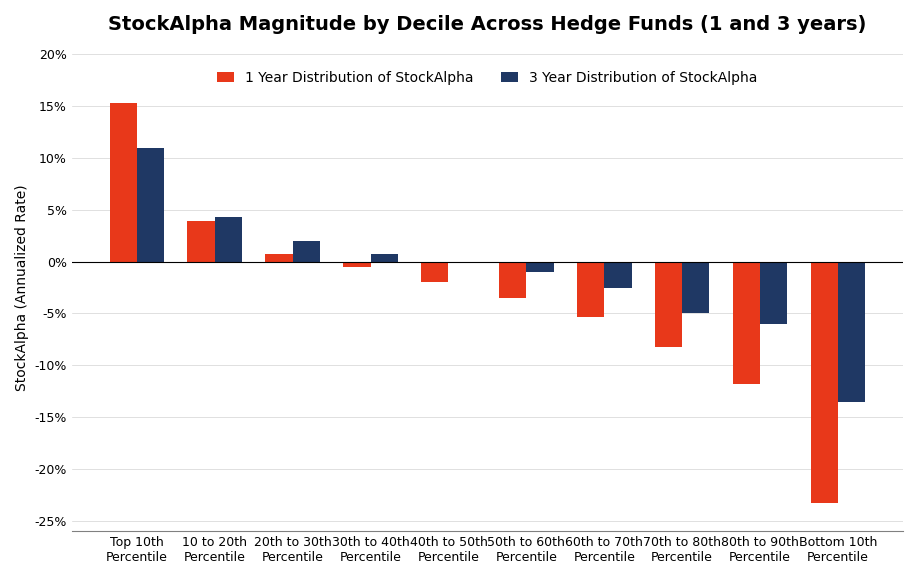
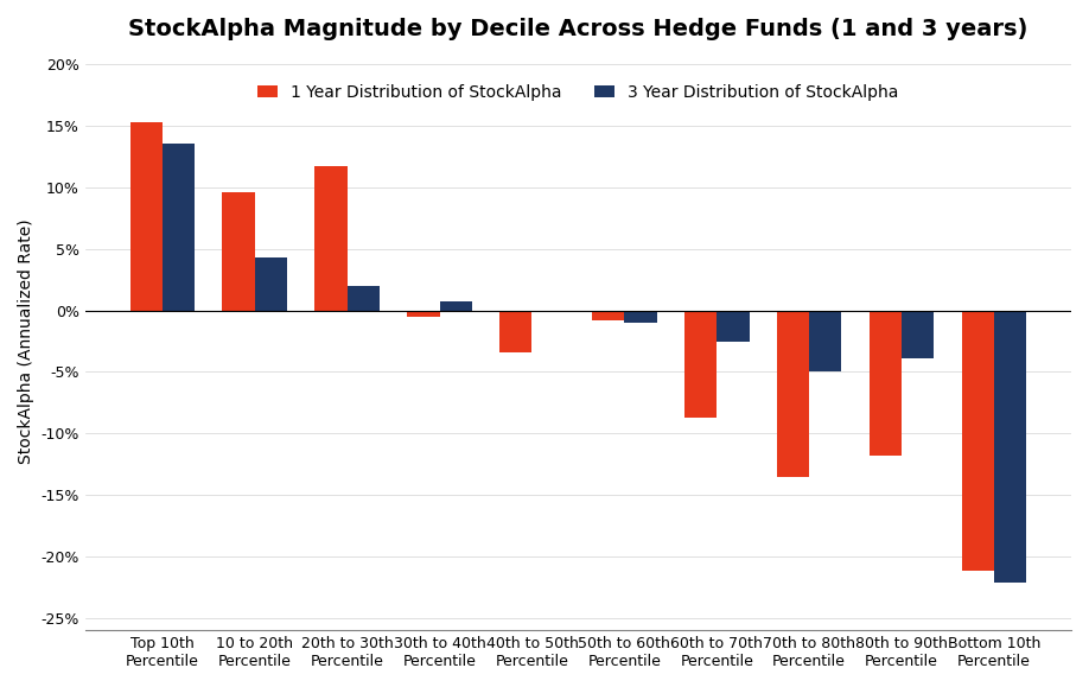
3 Year Distribution of StockAlpha/Top 10th Percentile: 11.0% -> 13.6%
1 Year Distribution of StockAlpha/10 to 20th Percentile: 3.9% -> 9.6%
1 Year Distribution of StockAlpha/20th to 30th Percentile: 0.7% -> 11.7%
1 Year Distribution of StockAlpha/40th to 50th Percentile: -2.0% -> -3.4%
1 Year Distribution of StockAlpha/50th to 60th Percentile: -3.5% -> -0.8%
1 Year Distribution of StockAlpha/60th to 70th Percentile: -5.3% -> -8.7%
1 Year Distribution of StockAlpha/70th to 80th Percentile: -8.2% -> -13.5%
3 Year Distribution of StockAlpha/80th to 90th Percentile: -6.0% -> -3.9%
1 Year Distribution of StockAlpha/Bottom 10th Percentile: -23.3% -> -21.2%
3 Year Distribution of StockAlpha/Bottom 10th Percentile: -13.5% -> -22.1%
